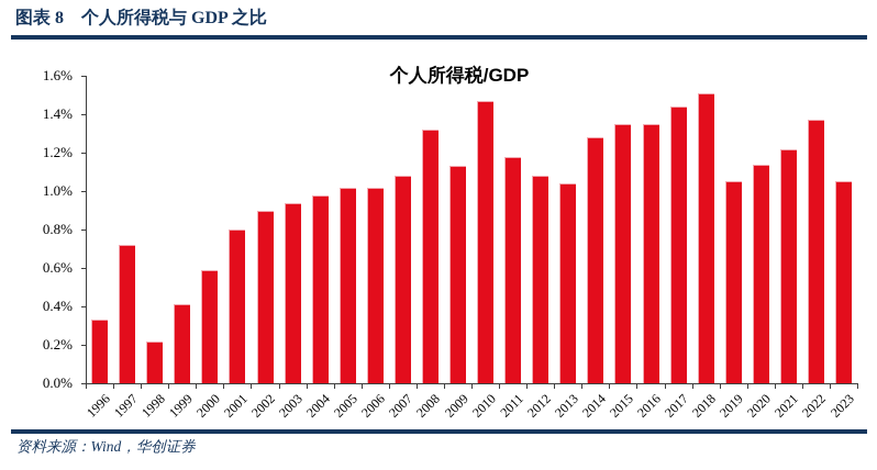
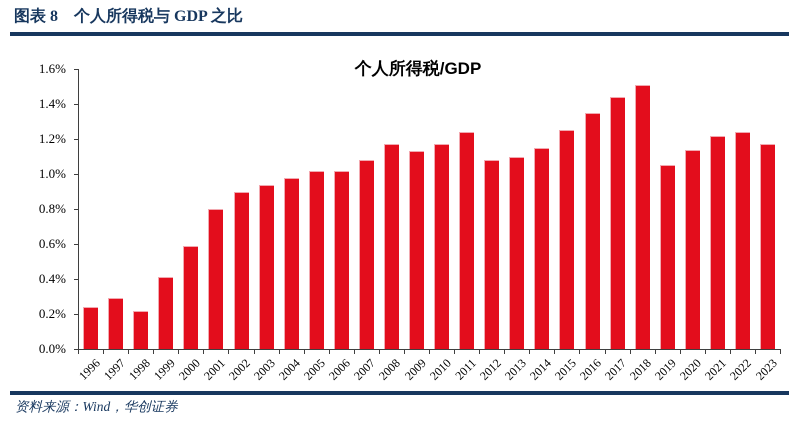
1996: 0.33% -> 0.24%
1997: 0.72% -> 0.29%
2008: 1.32% -> 1.17%
2010: 1.47% -> 1.17%
2011: 1.18% -> 1.24%
2013: 1.04% -> 1.10%
2014: 1.28% -> 1.15%
2015: 1.35% -> 1.25%
2022: 1.37% -> 1.24%
2023: 1.05% -> 1.17%
